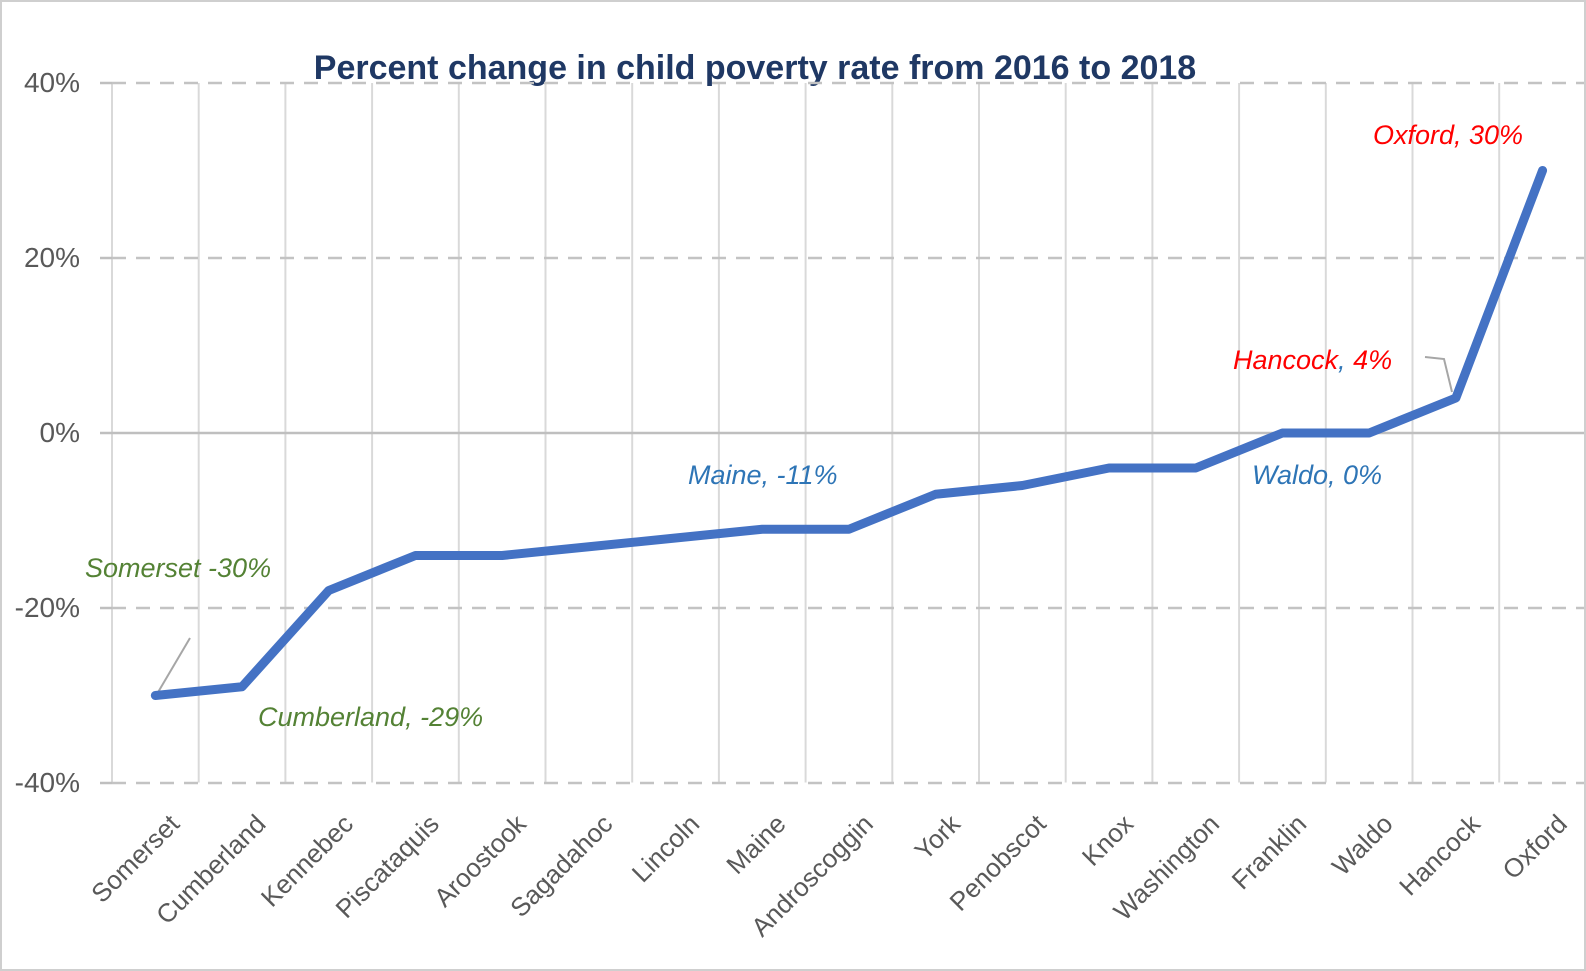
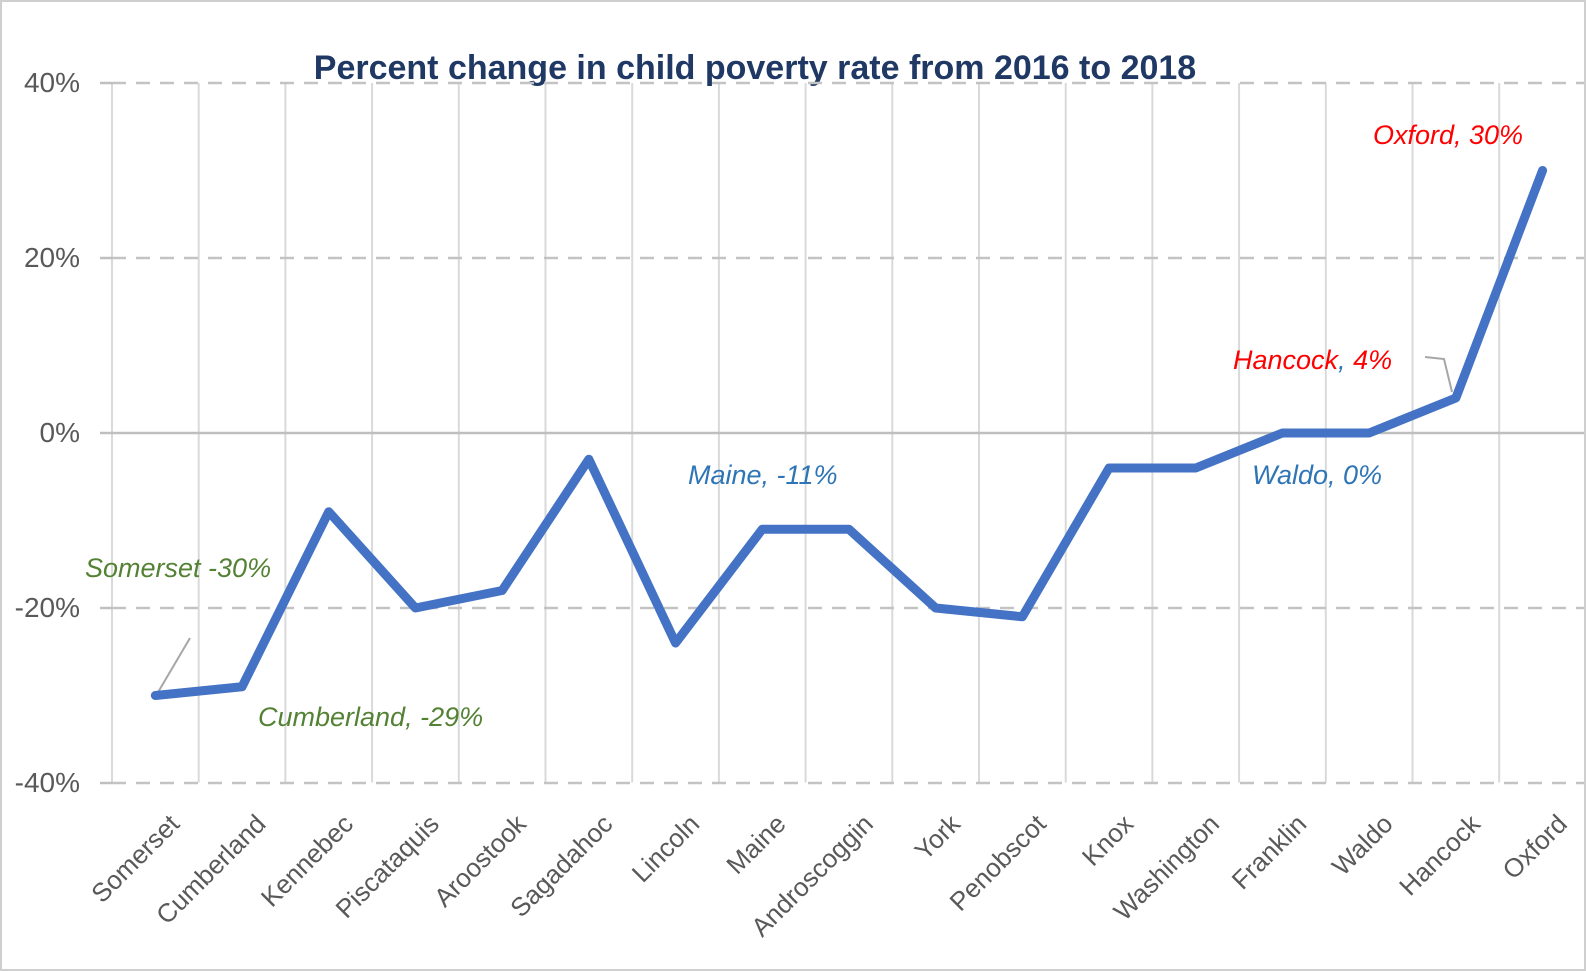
Kennebec: -18% -> -9%
Piscataquis: -14% -> -20%
Aroostook: -14% -> -18%
Sagadahoc: -13% -> -3%
Lincoln: -12% -> -24%
York: -7% -> -20%
Penobscot: -6% -> -21%
